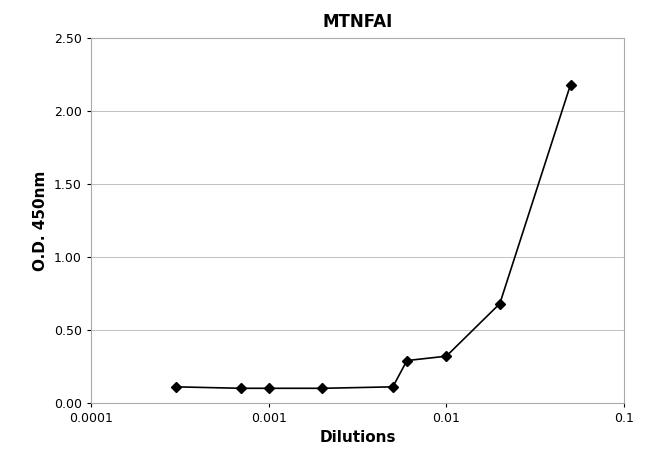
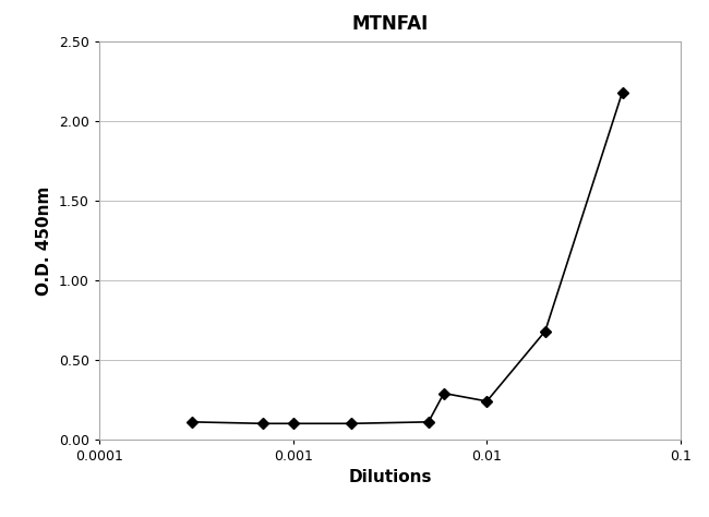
0.01: 0.32 -> 0.24
